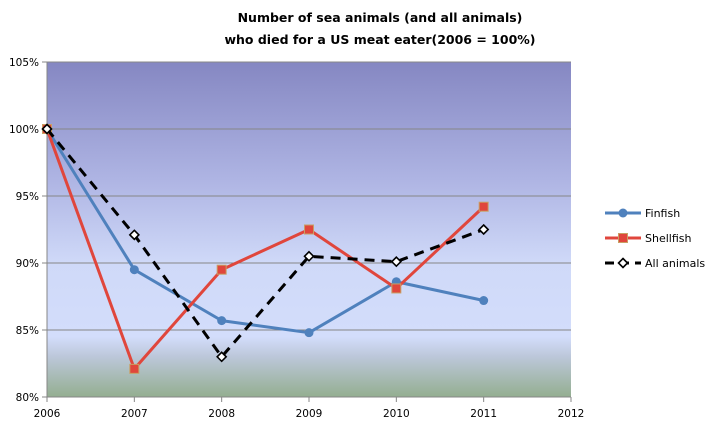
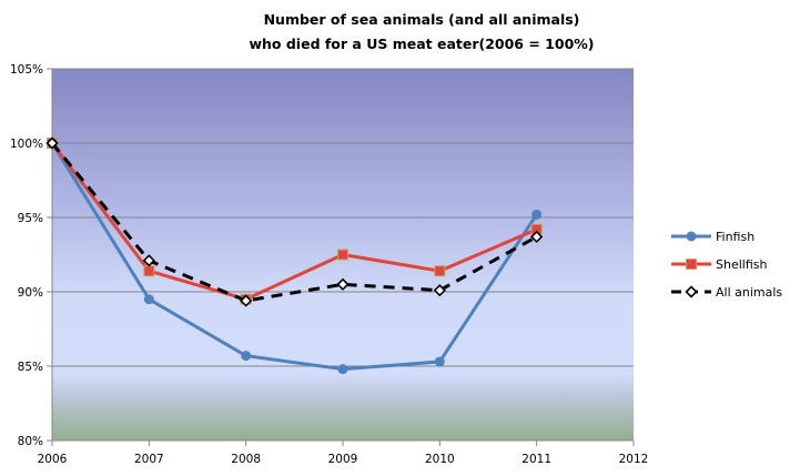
Shellfish/2007: 82.1% -> 91.4%
All animals/2008: 83.0% -> 89.4%
Finfish/2010: 88.6% -> 85.3%
Shellfish/2010: 88.1% -> 91.4%
Finfish/2011: 87.2% -> 95.2%
All animals/2011: 92.5% -> 93.7%
